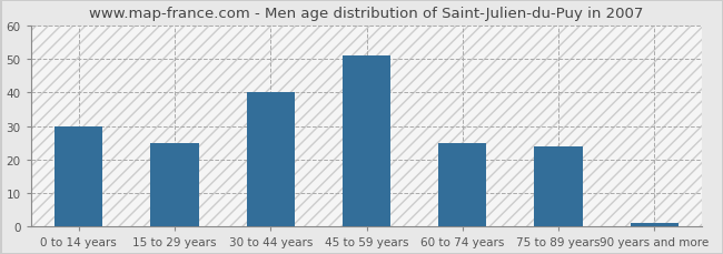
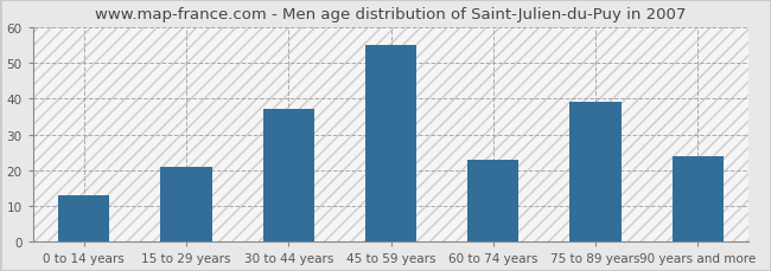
0 to 14 years: 30 -> 13
15 to 29 years: 25 -> 21
30 to 44 years: 40 -> 37
45 to 59 years: 51 -> 55
60 to 74 years: 25 -> 23
75 to 89 years: 24 -> 39
90 years and more: 1 -> 24
